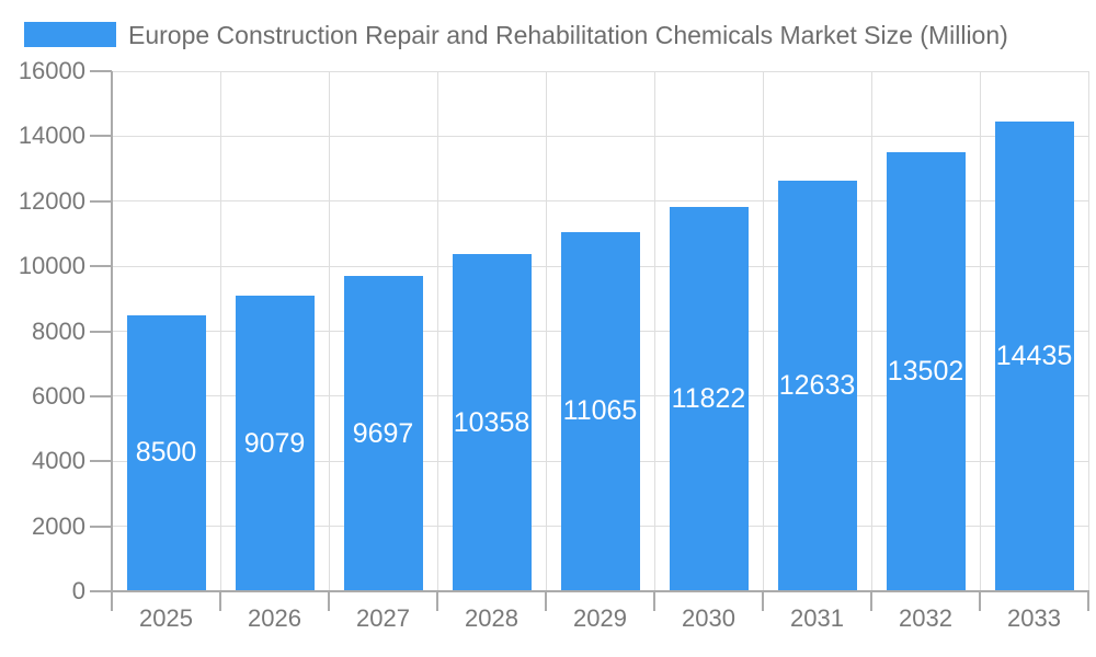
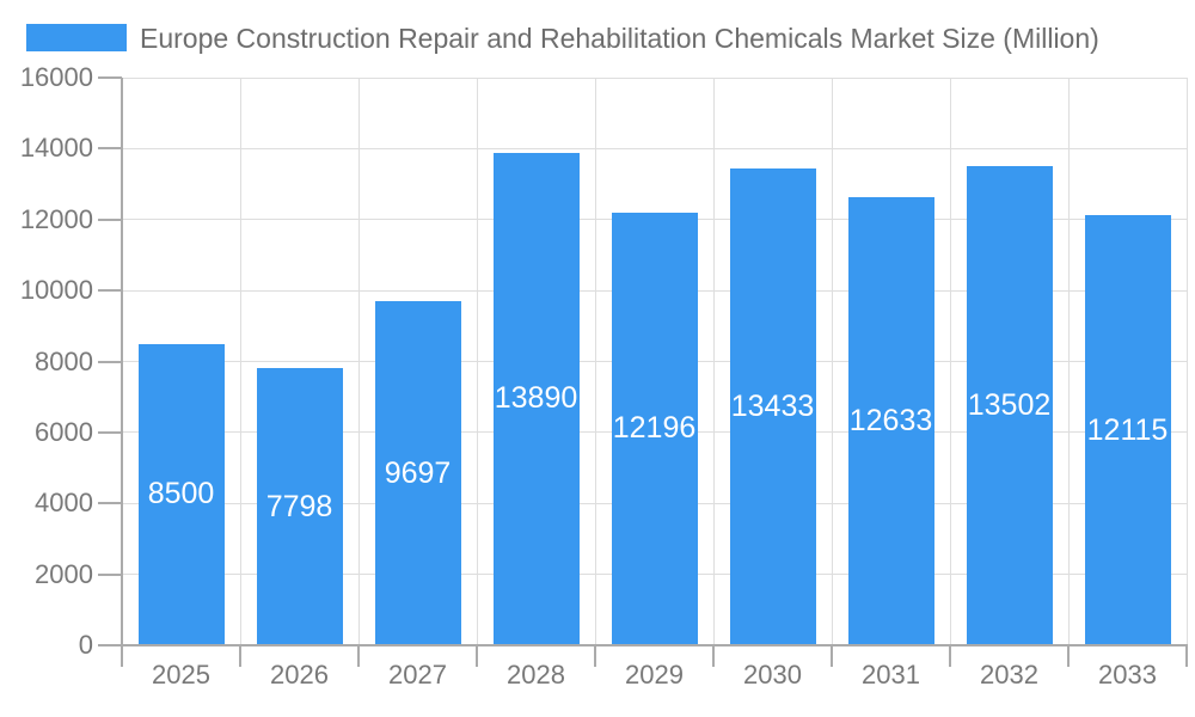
2026: 9079 -> 7798
2028: 10358 -> 13890
2029: 11065 -> 12196
2030: 11822 -> 13433
2033: 14435 -> 12115
